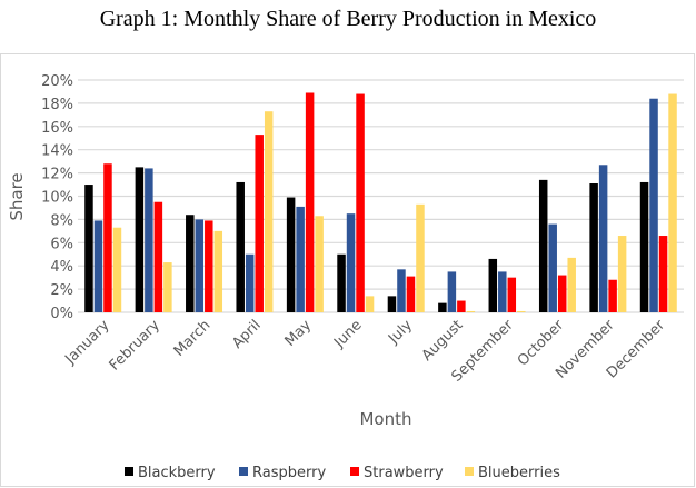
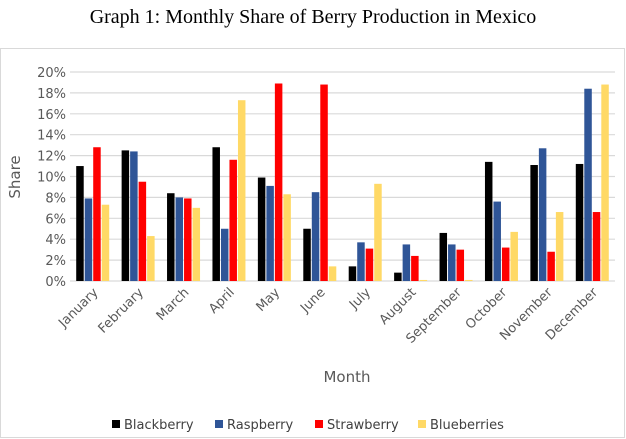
Blackberry/April: 11.2% -> 12.8%
Strawberry/April: 15.3% -> 11.6%
Strawberry/August: 1.0% -> 2.4%
